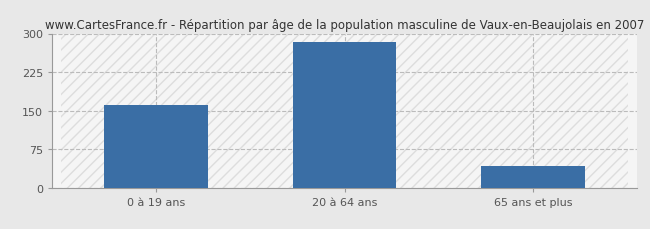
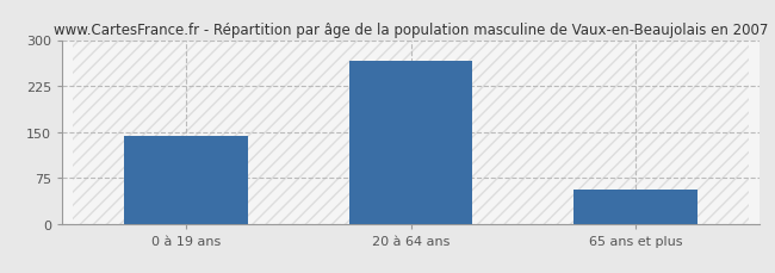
0 à 19 ans: 160 -> 144
20 à 64 ans: 283 -> 266
65 ans et plus: 42 -> 56
